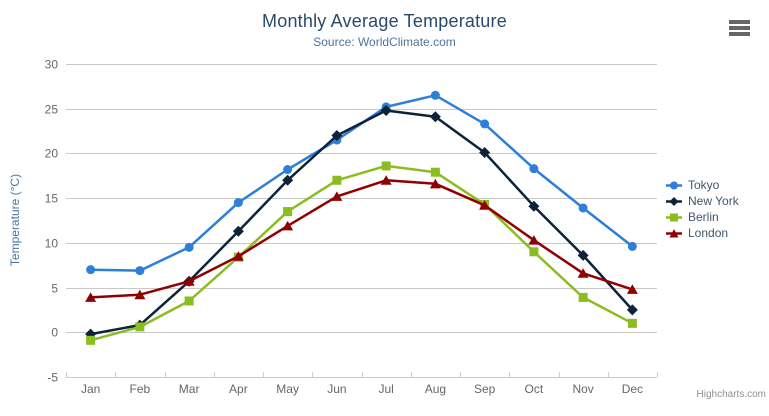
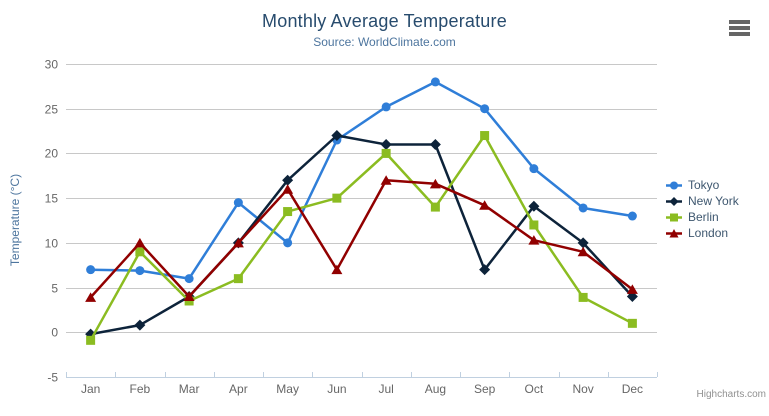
Berlin/Feb: 1 -> 9
London/Feb: 4 -> 10
Tokyo/Mar: 10 -> 6
New York/Mar: 6 -> 4
London/Mar: 6 -> 4
New York/Apr: 11 -> 10
Berlin/Apr: 8 -> 6
London/Apr: 8 -> 10
Tokyo/May: 18 -> 10
London/May: 12 -> 16
Berlin/Jun: 17 -> 15
London/Jun: 15 -> 7
New York/Jul: 25 -> 21
Berlin/Jul: 19 -> 20
Tokyo/Aug: 26 -> 28
New York/Aug: 24 -> 21
Berlin/Aug: 18 -> 14
Tokyo/Sep: 23 -> 25
New York/Sep: 20 -> 7
Berlin/Sep: 14 -> 22
Berlin/Oct: 9 -> 12
New York/Nov: 9 -> 10
London/Nov: 7 -> 9
Tokyo/Dec: 10 -> 13
New York/Dec: 2 -> 4
